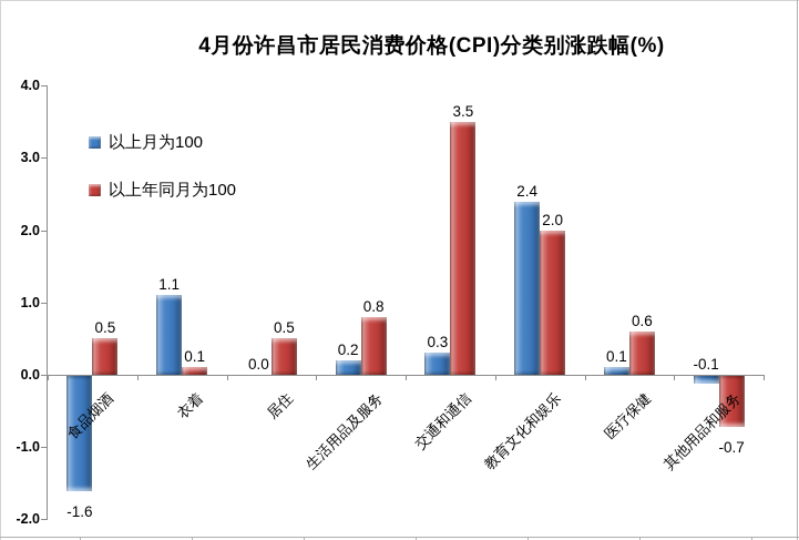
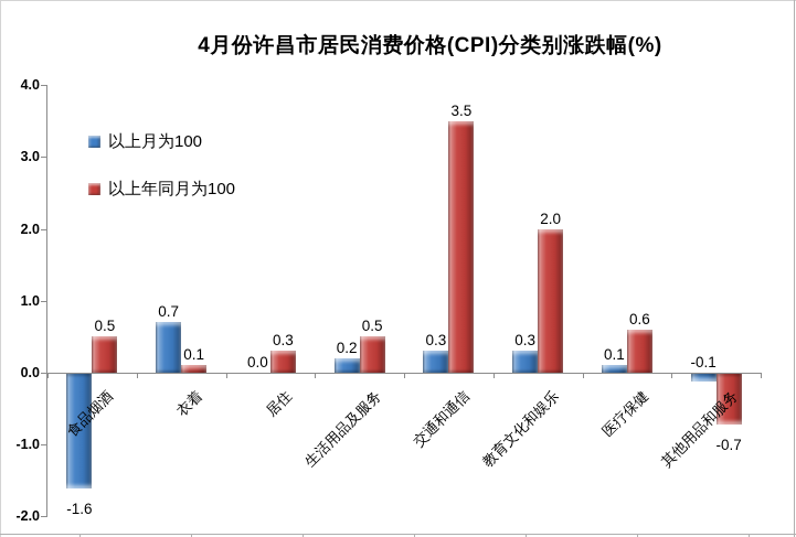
以上月为100/衣着: 1.1 -> 0.7
以上年同月为100/居住: 0.5 -> 0.3
以上年同月为100/生活用品及服务: 0.8 -> 0.5
以上月为100/教育文化和娱乐: 2.4 -> 0.3
